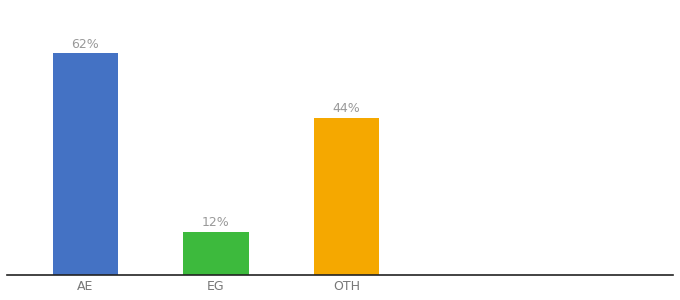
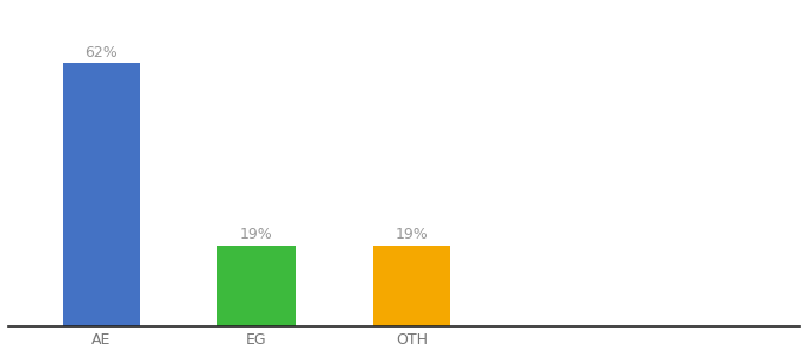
EG: 12% -> 19%
OTH: 44% -> 19%
